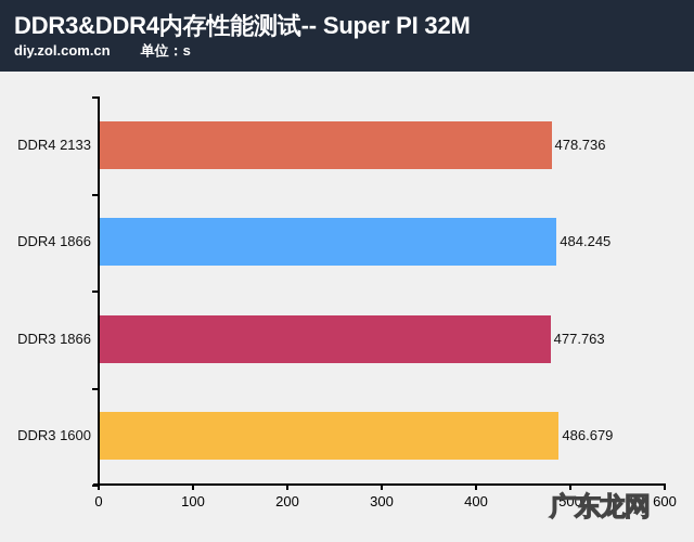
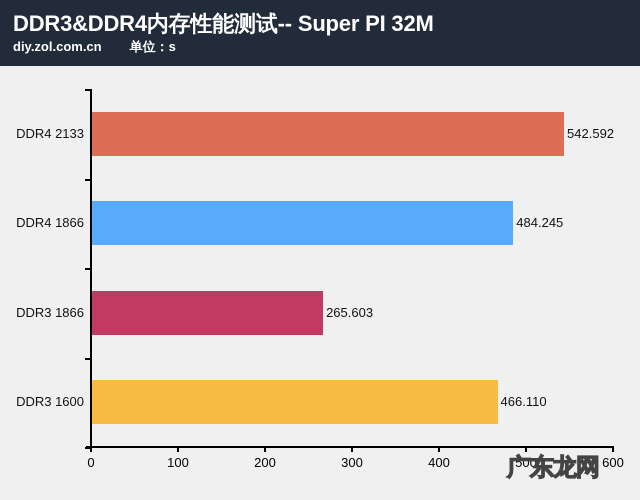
DDR4 2133: 478.736 -> 542.592
DDR3 1866: 477.763 -> 265.603
DDR3 1600: 486.679 -> 466.110
